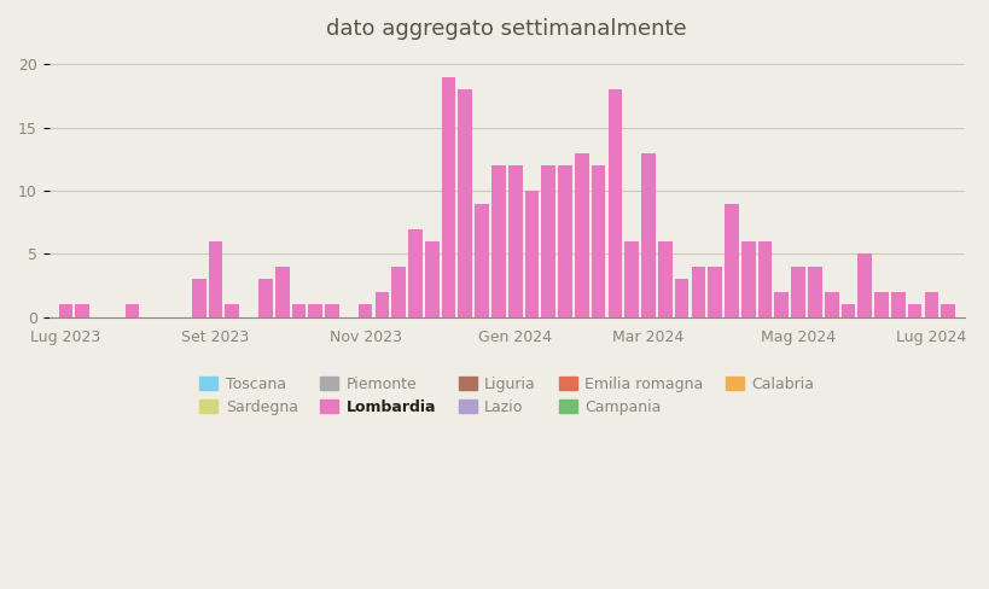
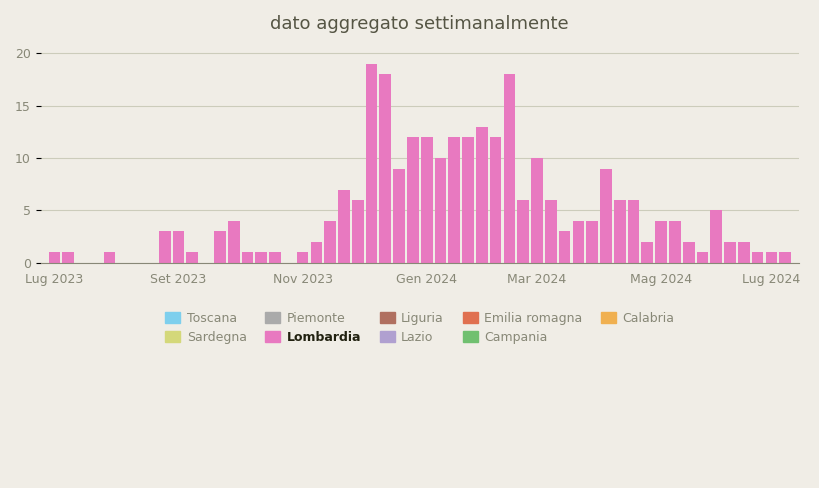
Set 2023: 6 -> 3
Mar 2024: 13 -> 10
Lug 2024: 2 -> 1
